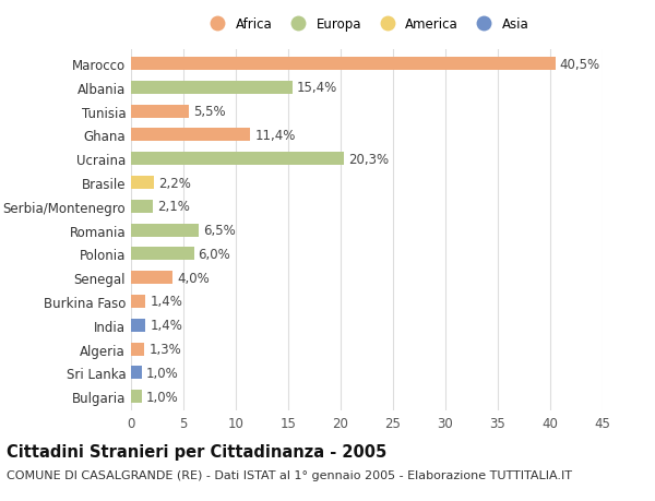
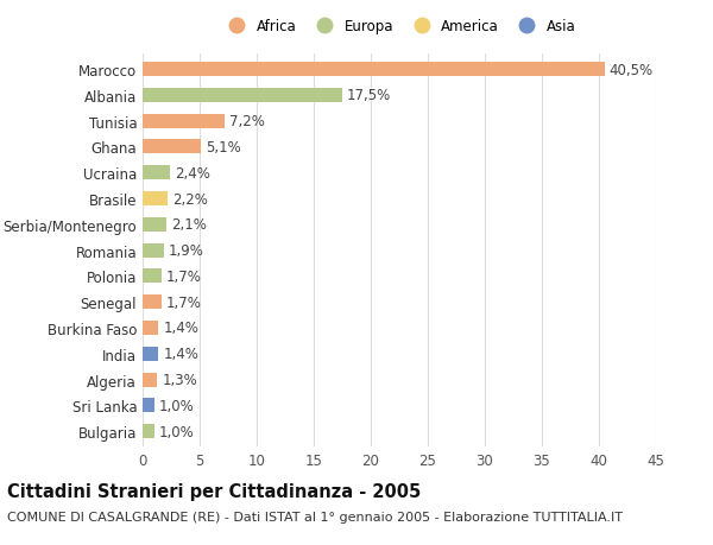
Albania: 15,4% -> 17,5%
Tunisia: 5,5% -> 7,2%
Ghana: 11,4% -> 5,1%
Ucraina: 20,3% -> 2,4%
Romania: 6,5% -> 1,9%
Polonia: 6,0% -> 1,7%
Senegal: 4,0% -> 1,7%
